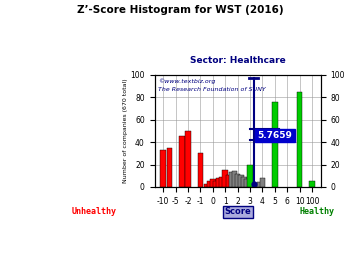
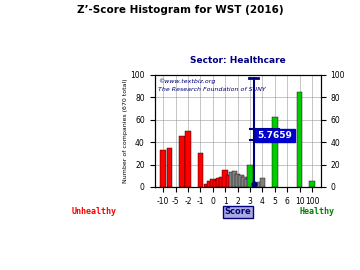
5: 76 -> 62
